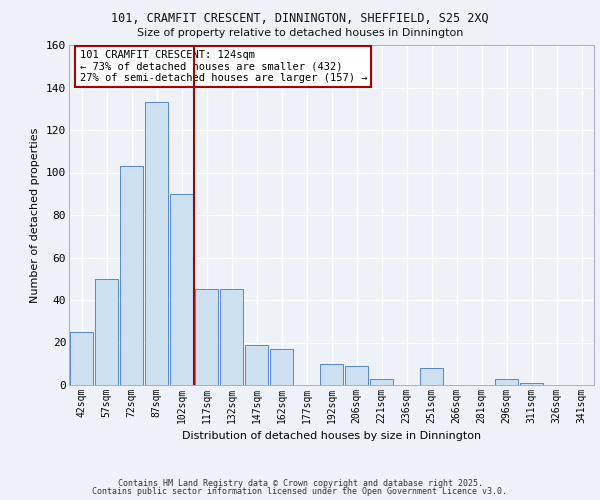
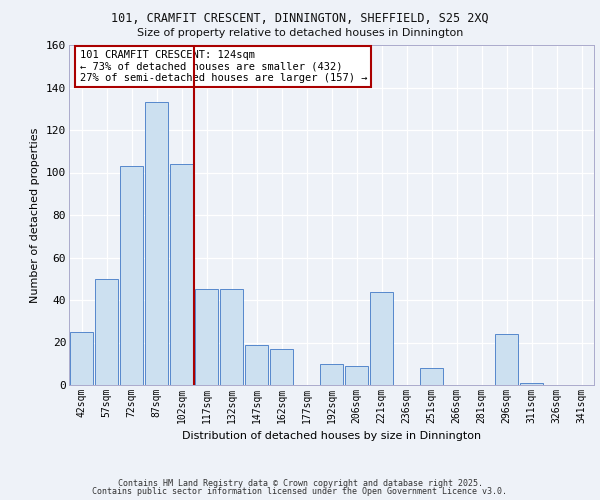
102sqm: 90 -> 104
221sqm: 3 -> 44
296sqm: 3 -> 24
